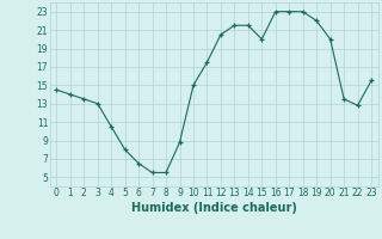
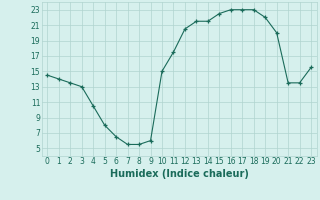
9: 8.8 -> 6.0
15: 20.0 -> 22.5
22: 12.8 -> 13.5
